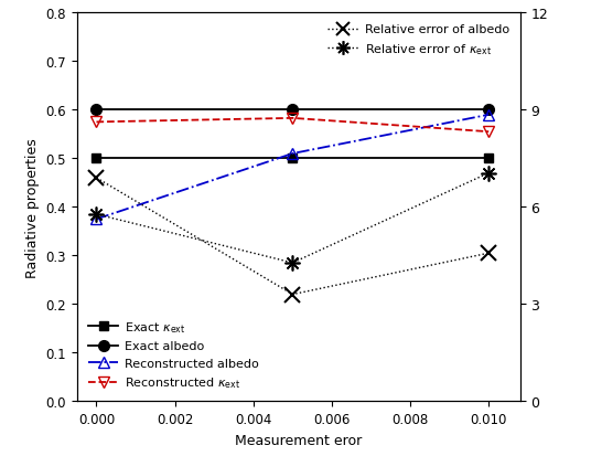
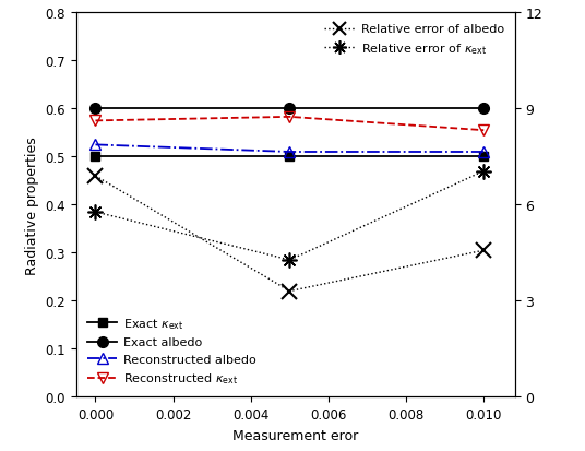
Reconstructed albedo/0.000: 0.375 -> 0.525
Reconstructed albedo/0.010: 0.590 -> 0.510
